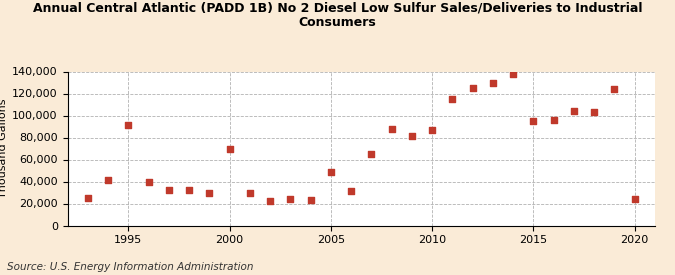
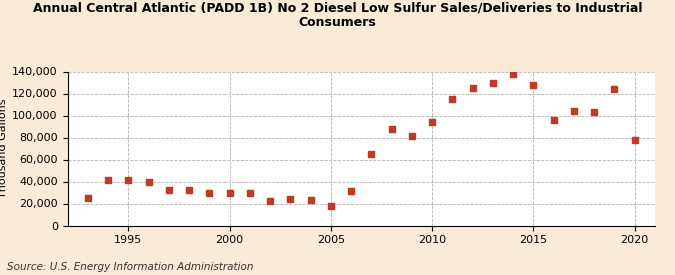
1995: 91,000 -> 41,000
2000: 70,000 -> 30,000
2005: 49,000 -> 18,000
2010: 87,000 -> 94,000
2015: 95,000 -> 128,000
2020: 24,000 -> 78,000
